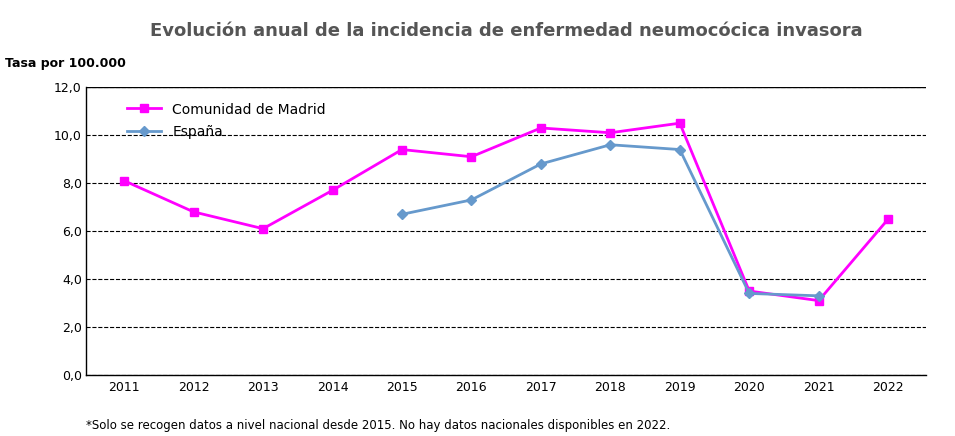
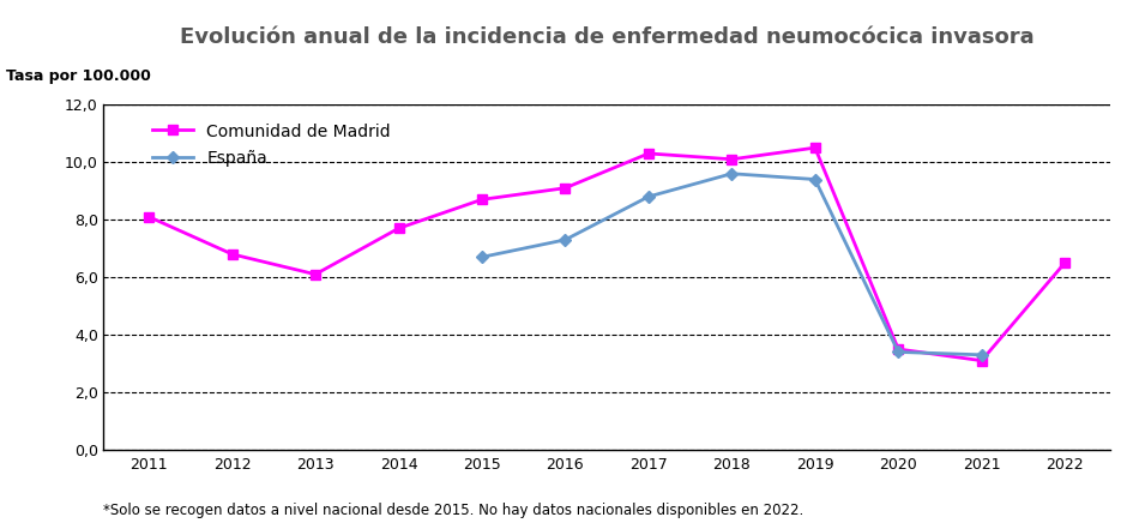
Comunidad de Madrid/2015: 9,4 -> 8,7
